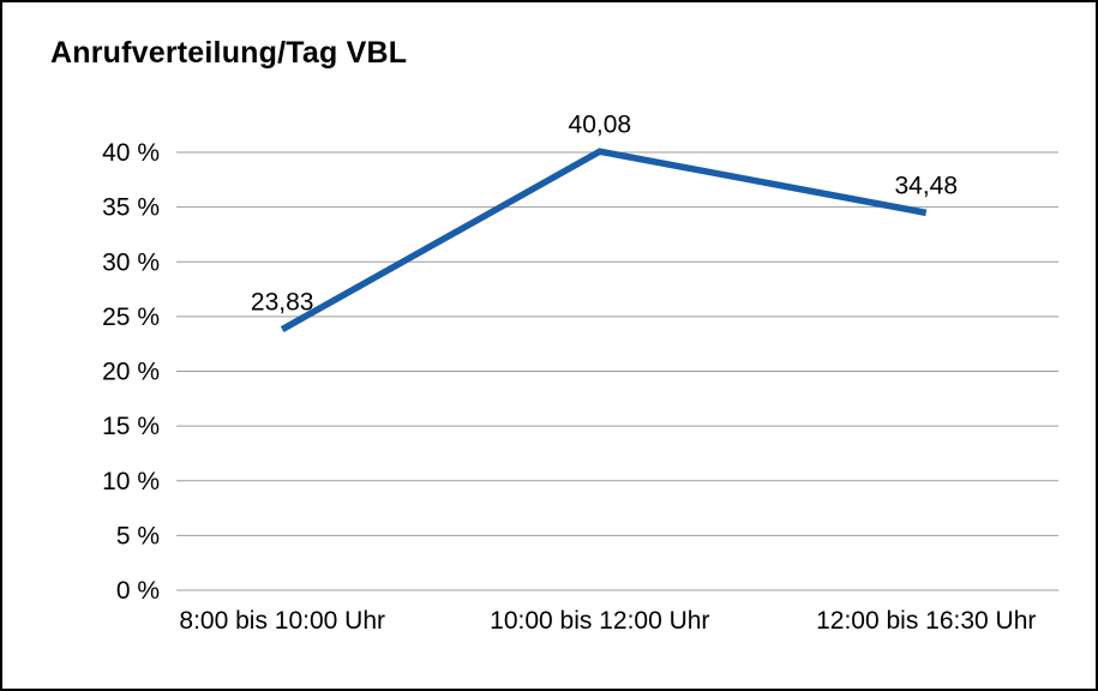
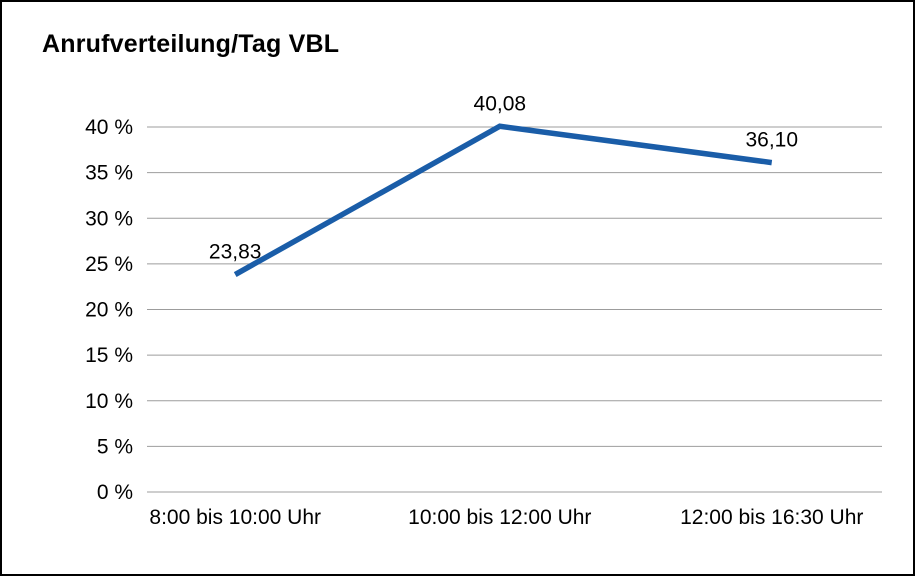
12:00 bis 16:30 Uhr: 34,48 -> 36,10
